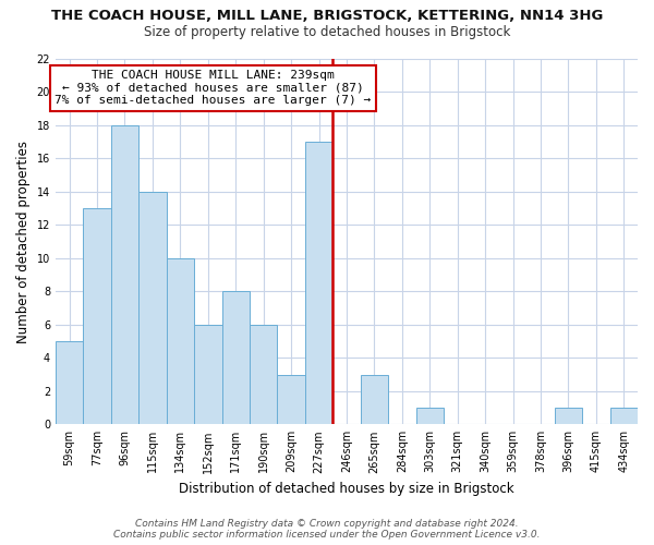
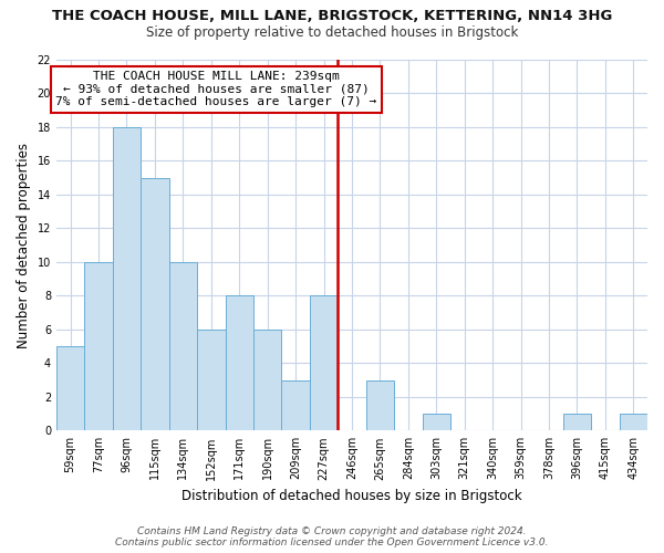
77sqm: 13 -> 10
115sqm: 14 -> 15
227sqm: 17 -> 8
